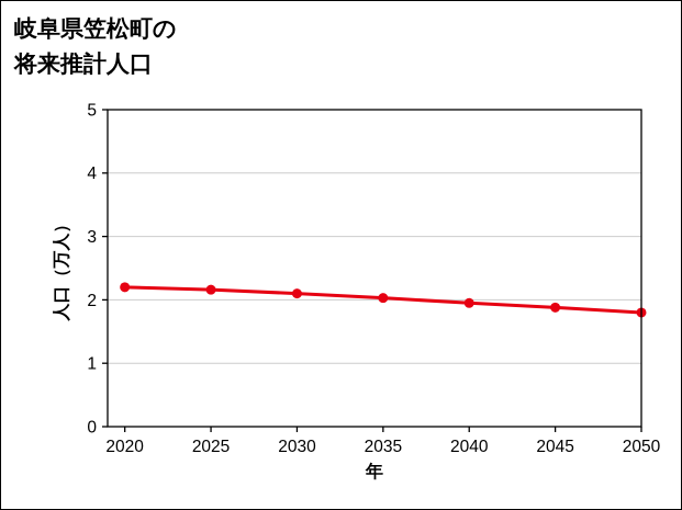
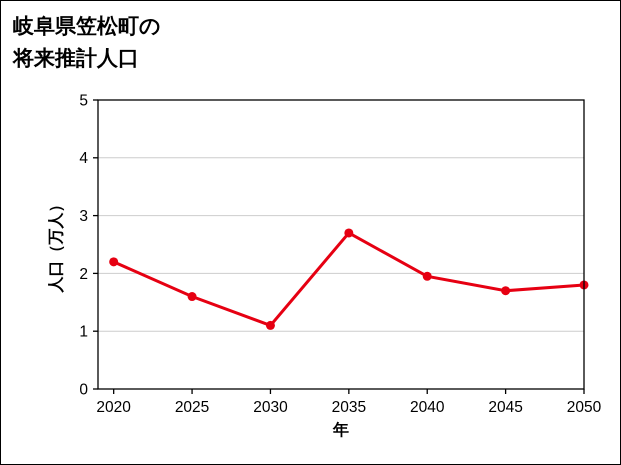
2025: 2.2 -> 1.6
2030: 2.1 -> 1.1
2035: 2.0 -> 2.7
2045: 1.9 -> 1.7
